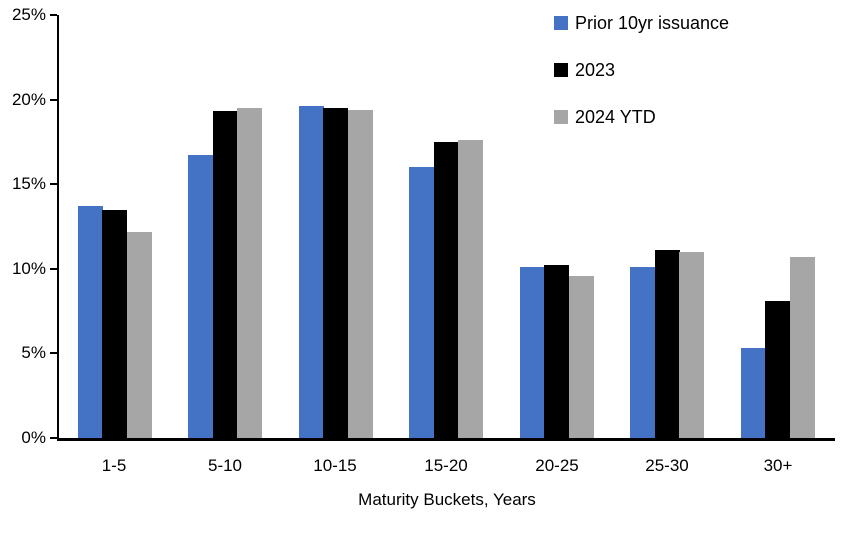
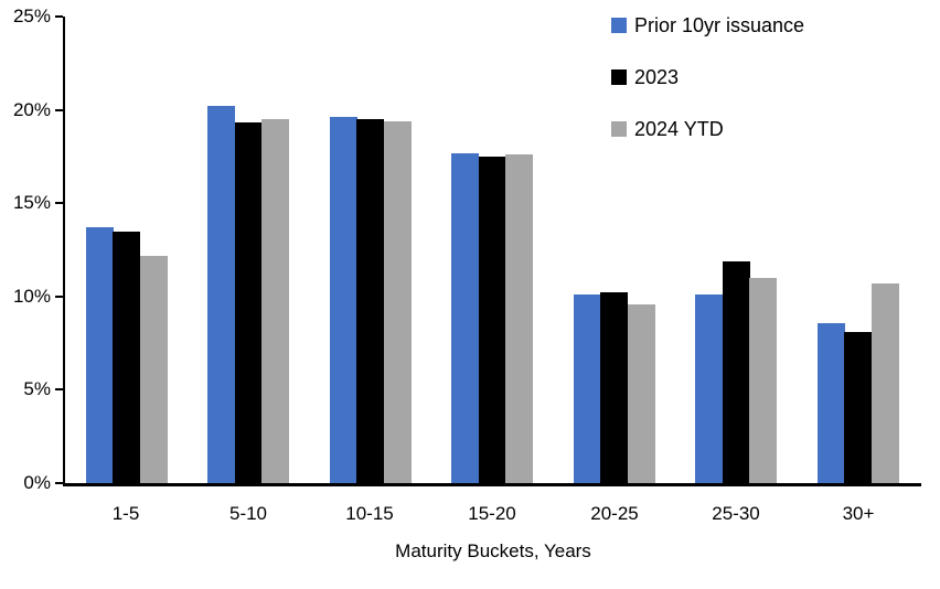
Prior 10yr issuance/5-10: 16.7% -> 20.2%
Prior 10yr issuance/15-20: 16.0% -> 17.7%
2023/25-30: 11.1% -> 11.9%
Prior 10yr issuance/30+: 5.3% -> 8.6%
